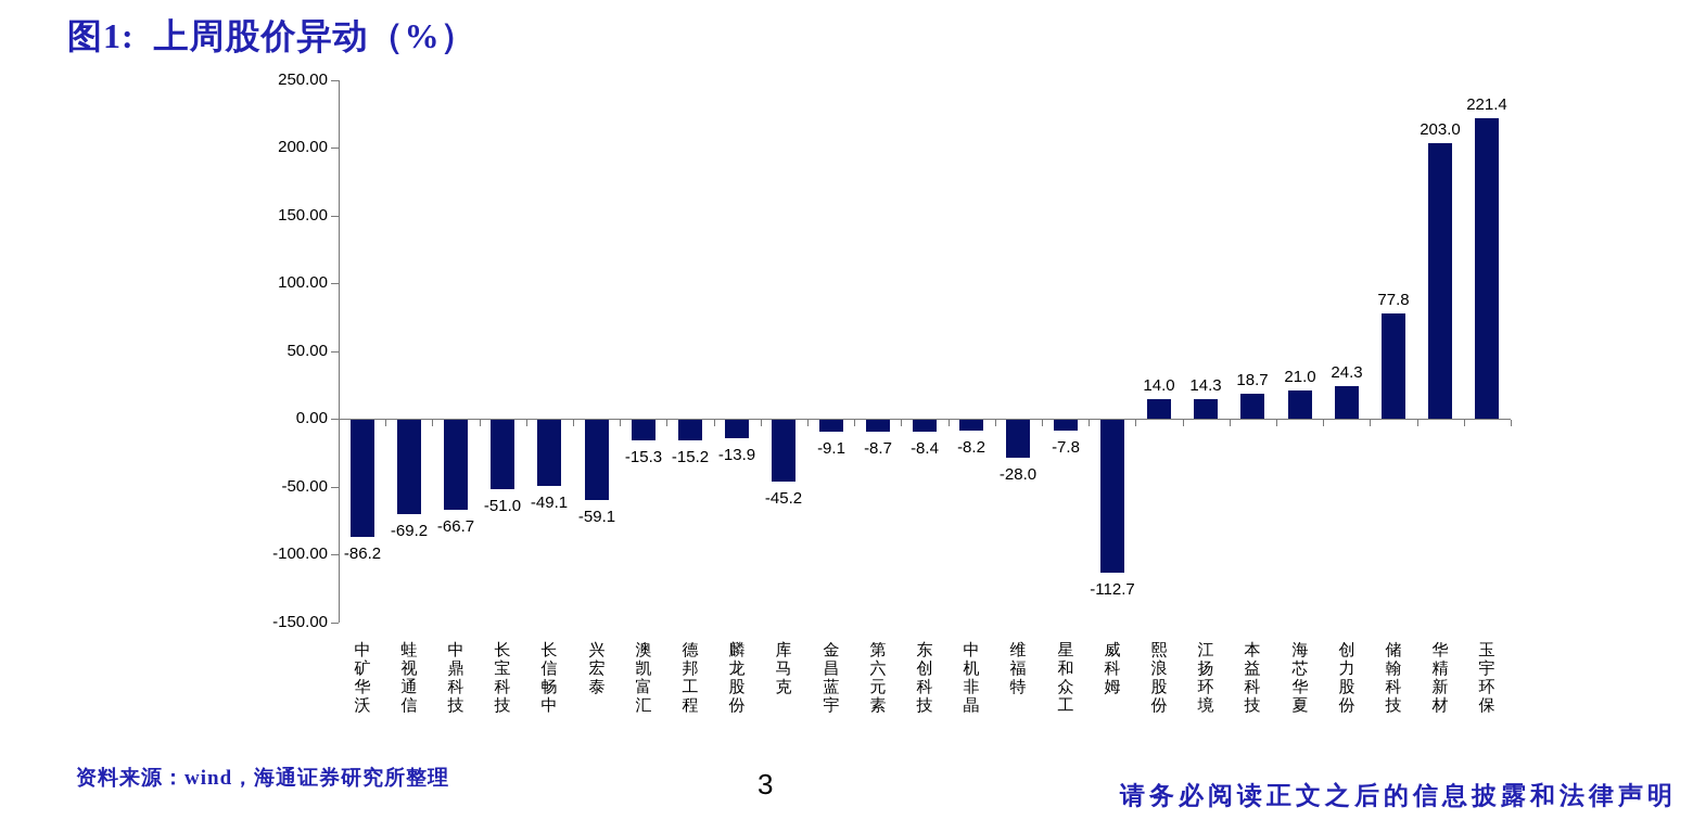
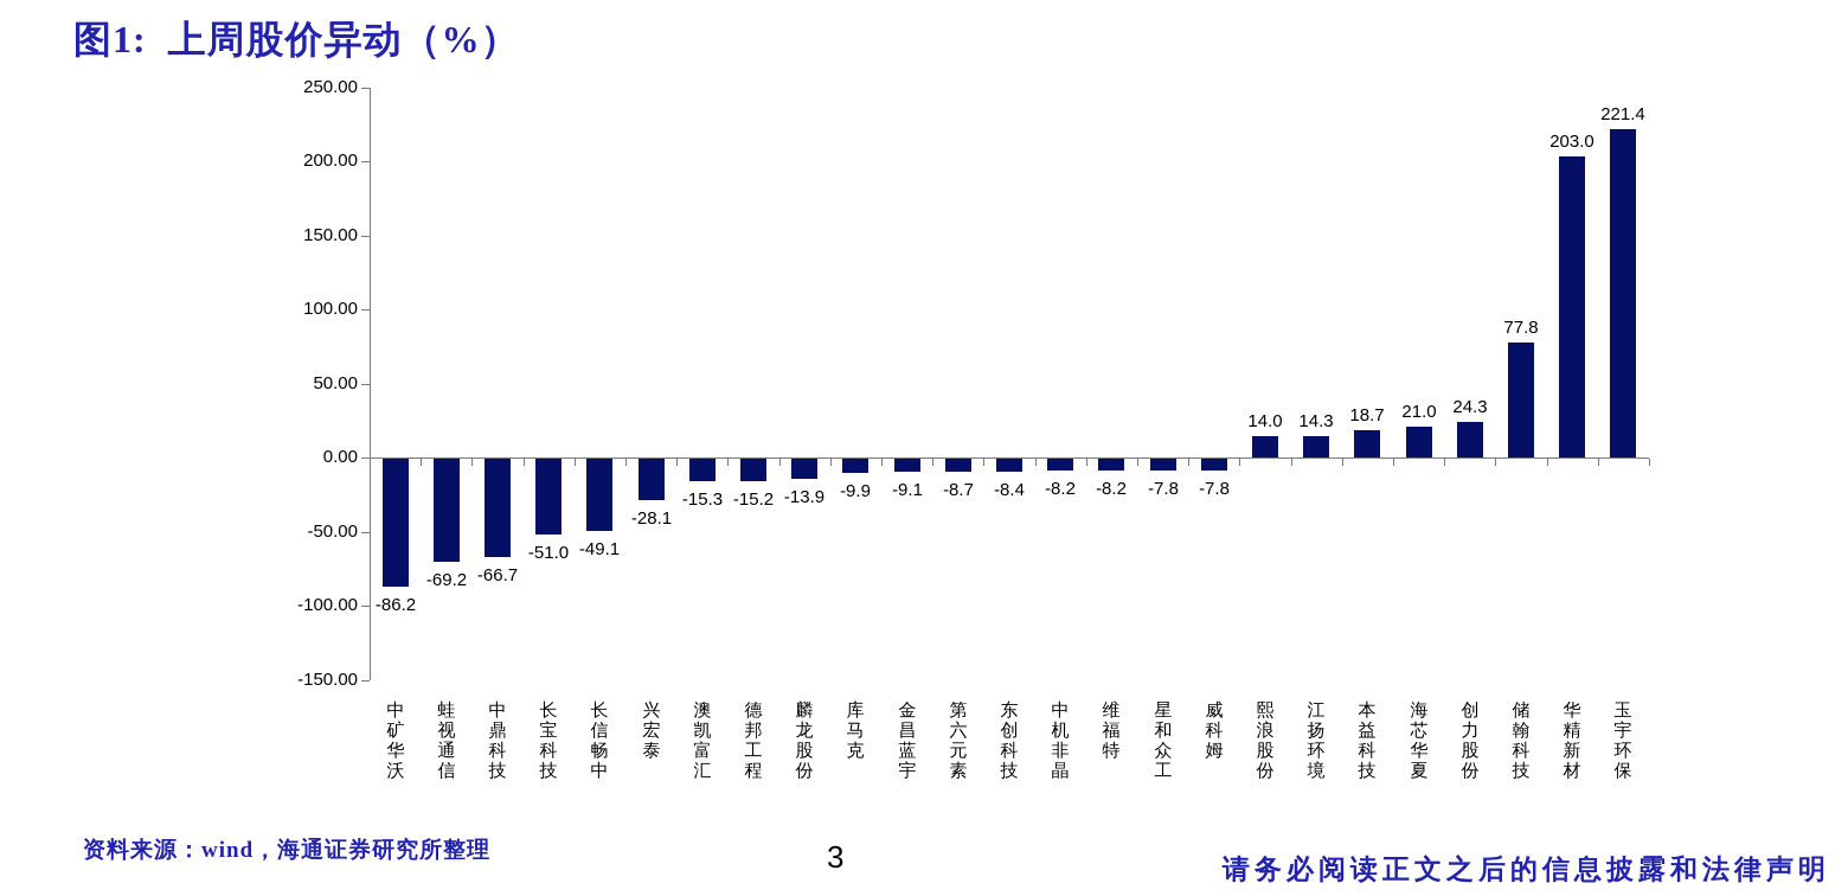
兴宏泰: -59.1 -> -28.1
库马克: -45.2 -> -9.9
维福特: -28.0 -> -8.2
威科姆: -112.7 -> -7.8
